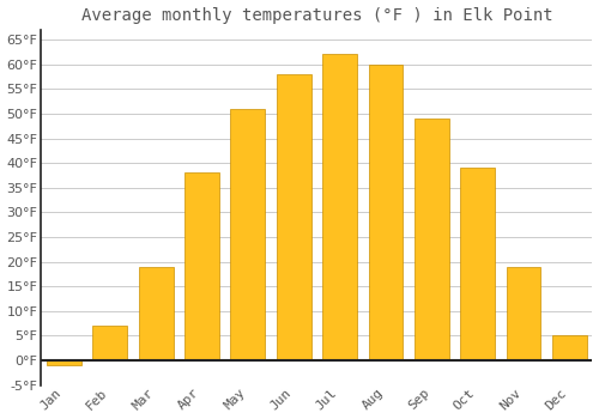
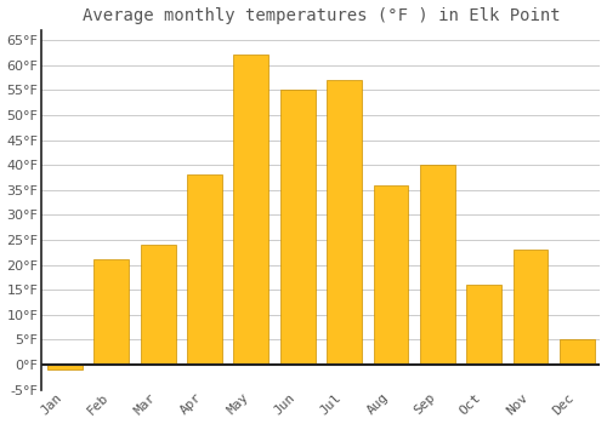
Feb: 7°F -> 21°F
Mar: 19°F -> 24°F
May: 51°F -> 62°F
Jun: 58°F -> 55°F
Jul: 62°F -> 57°F
Aug: 60°F -> 36°F
Sep: 49°F -> 40°F
Oct: 39°F -> 16°F
Nov: 19°F -> 23°F
